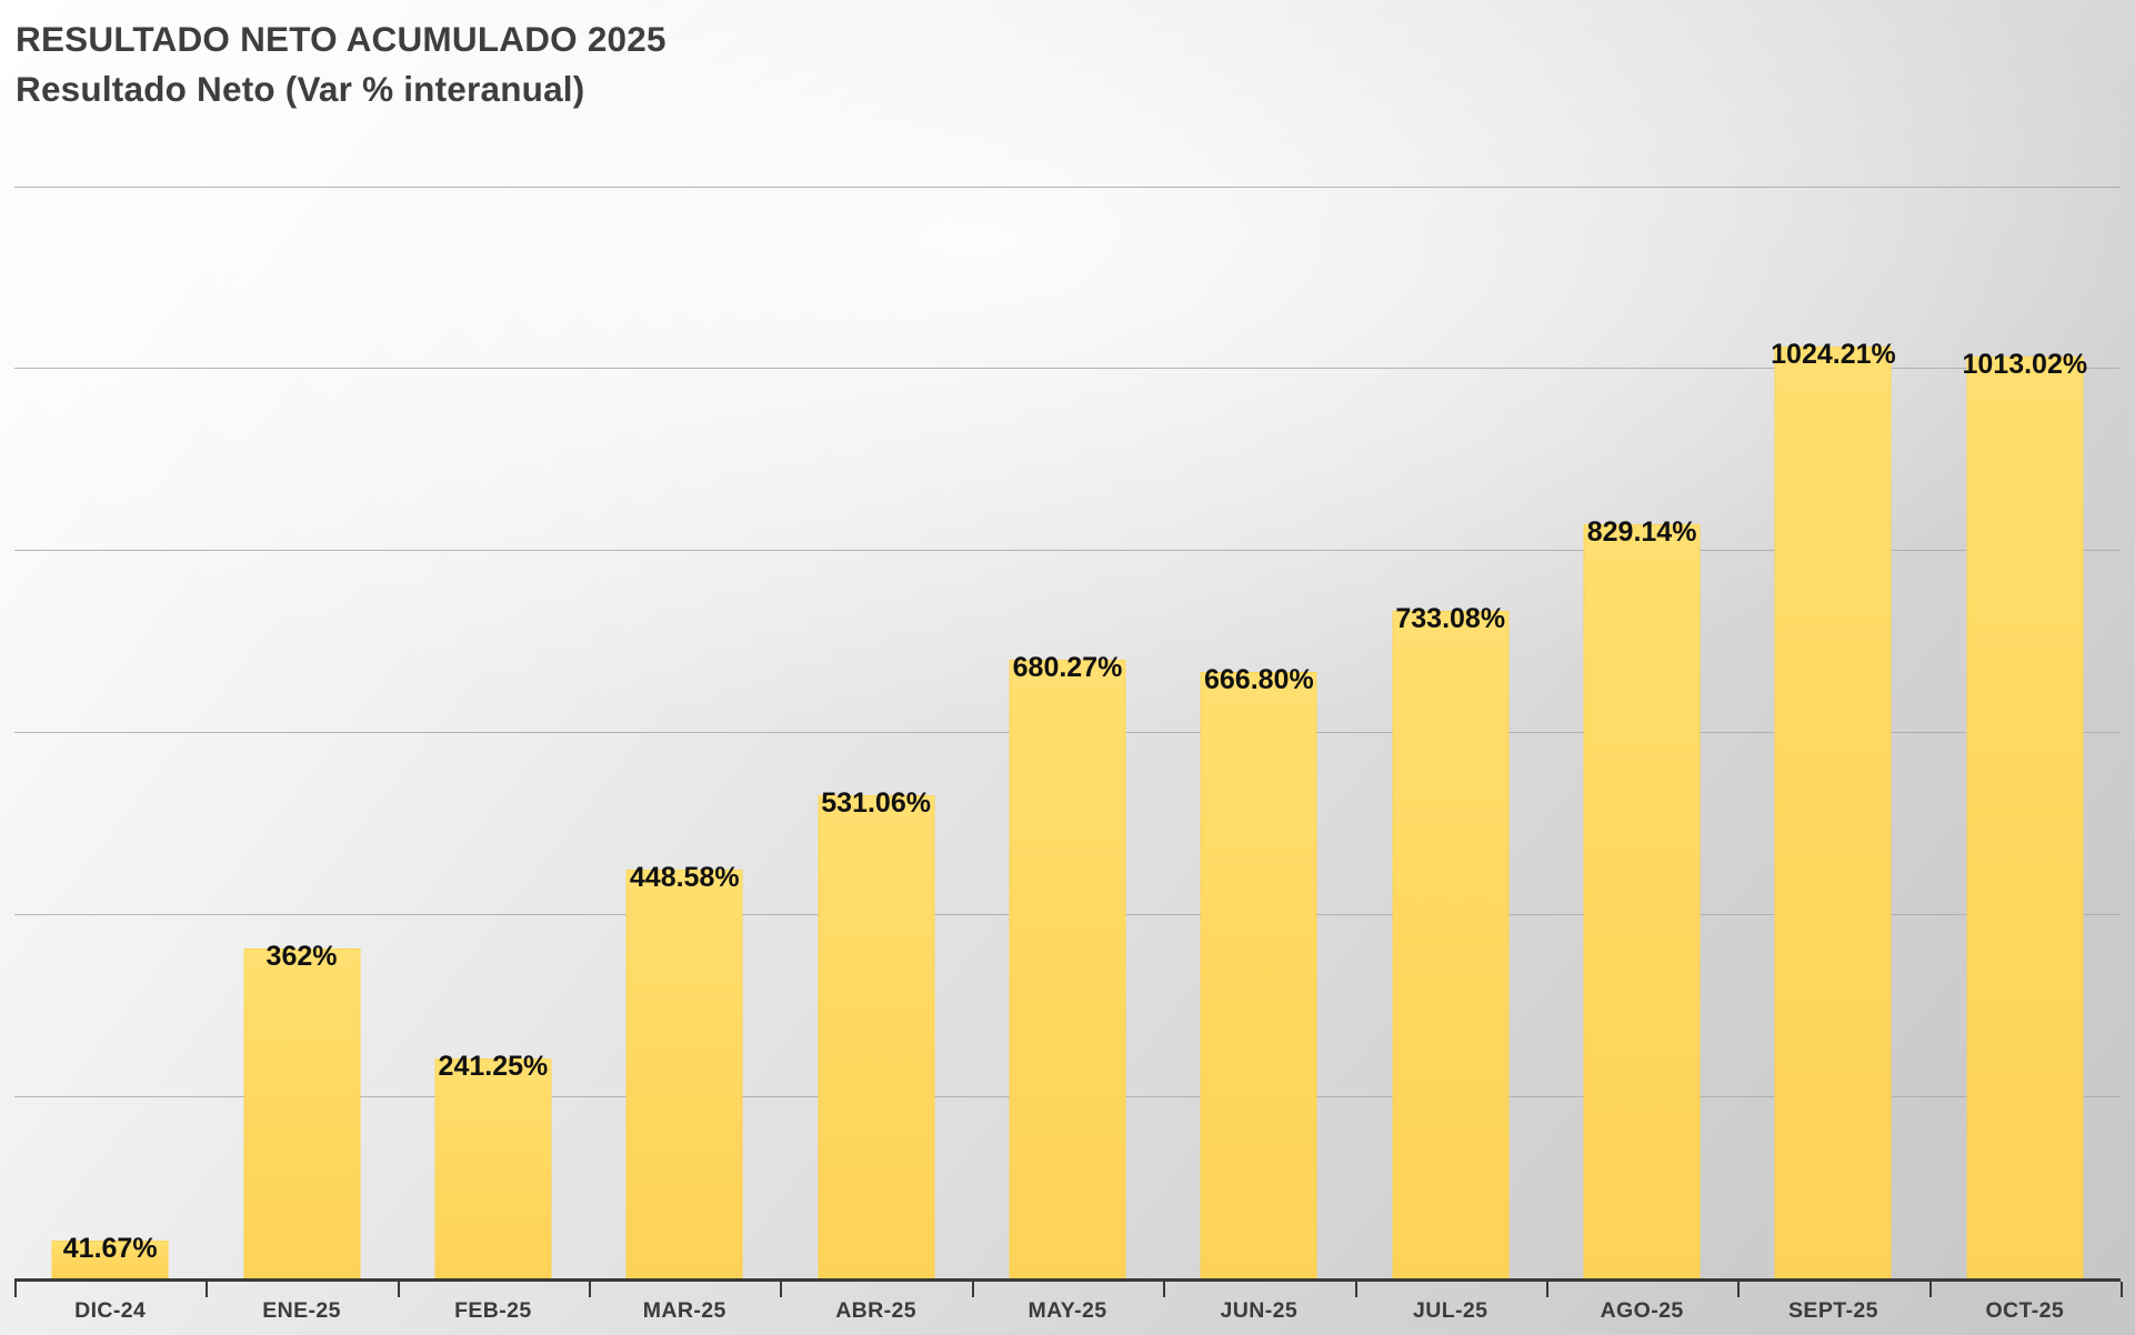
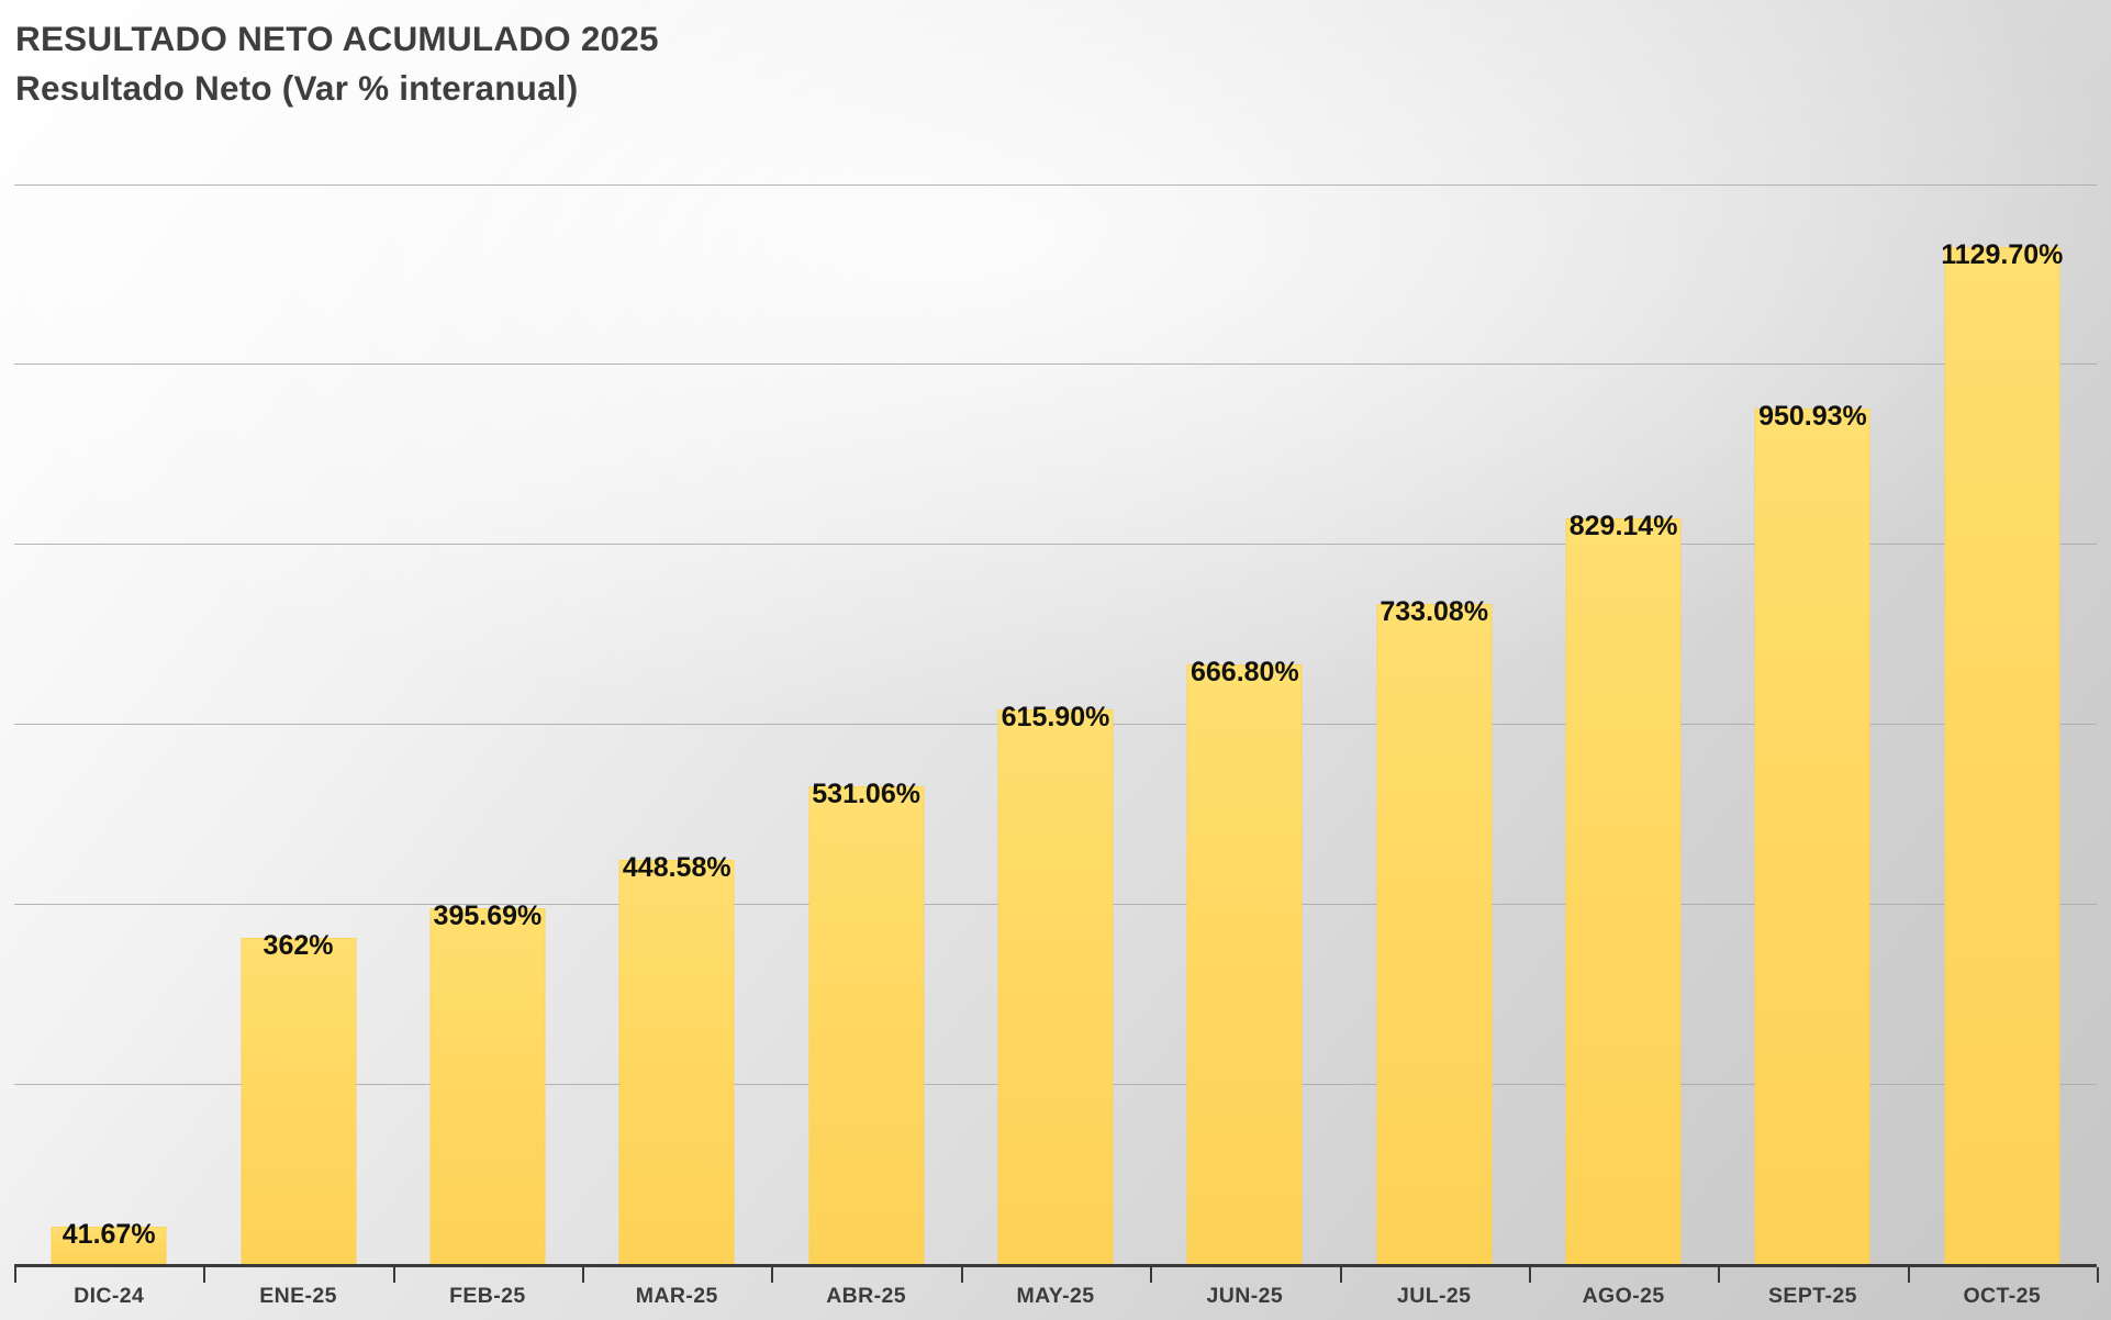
FEB-25: 241.25% -> 395.69%
MAY-25: 680.27% -> 615.90%
SEPT-25: 1024.21% -> 950.93%
OCT-25: 1013.02% -> 1129.70%
